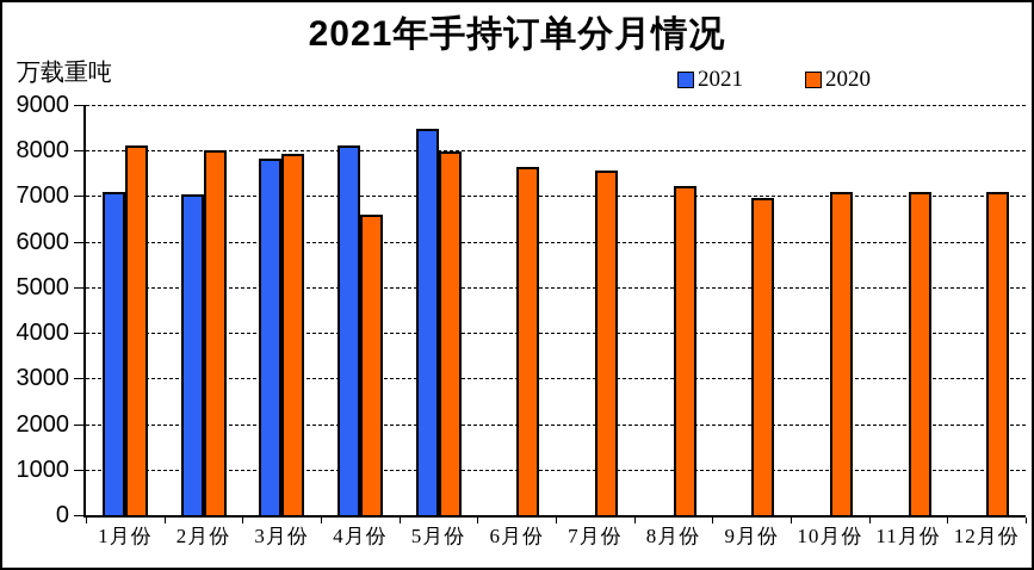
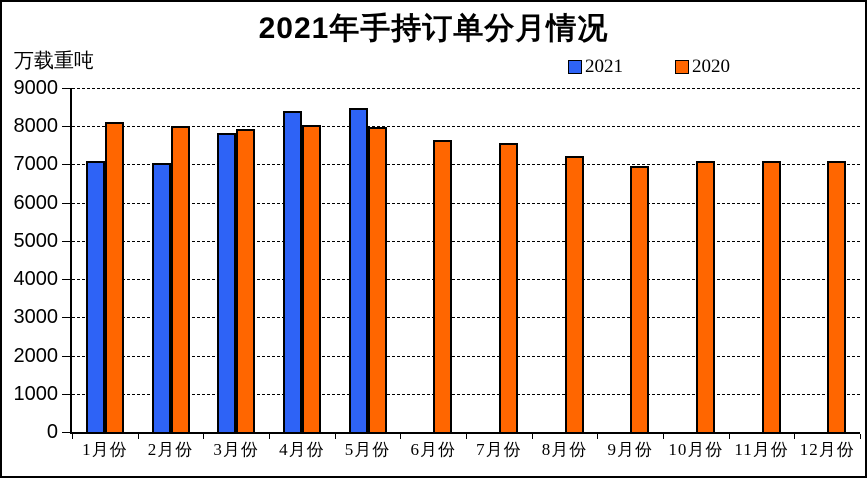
2021/4月份: 8100 -> 8400
2020/4月份: 6600 -> 8000
